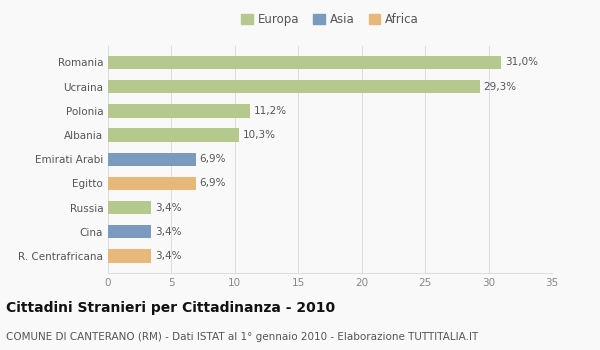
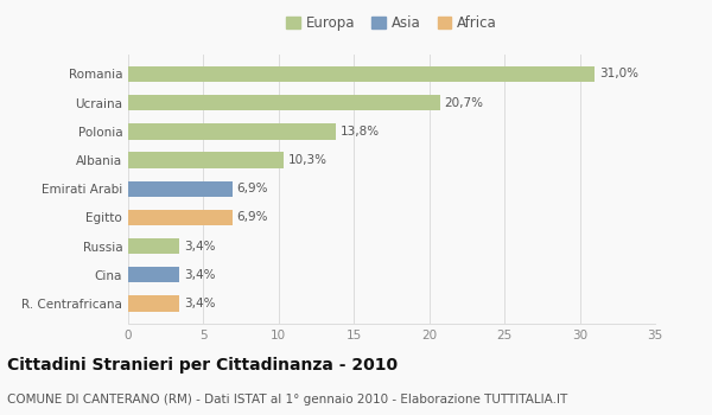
Ucraina: 29,3% -> 20,7%
Polonia: 11,2% -> 13,8%
